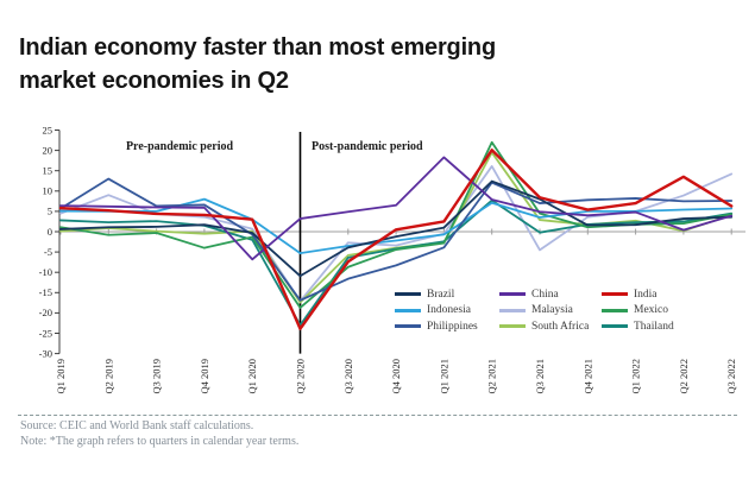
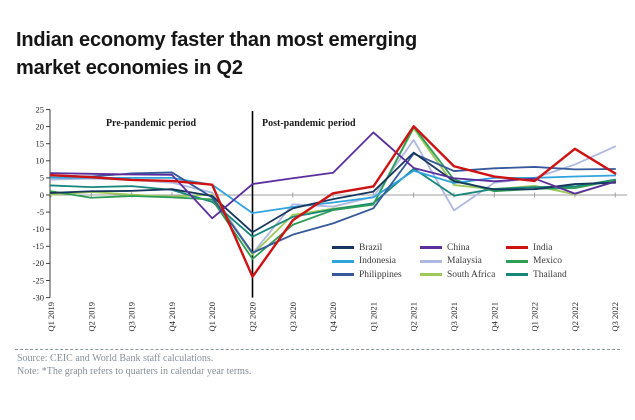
Malaysia/Q2 2019: 9 -> 5
Philippines/Q2 2019: 13 -> 5
Indonesia/Q4 2019: 8 -> 5
Mexico/Q4 2019: -4 -> -1
Thailand/Q2 2020: -23 -> -12
Mexico/Q2 2021: 22 -> 20
Brazil/Q3 2021: 8 -> 4
India/Q1 2022: 7 -> 4
